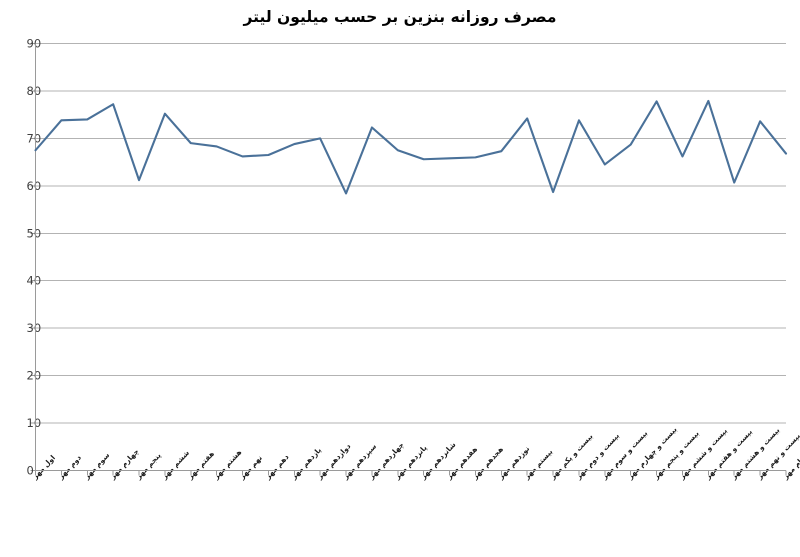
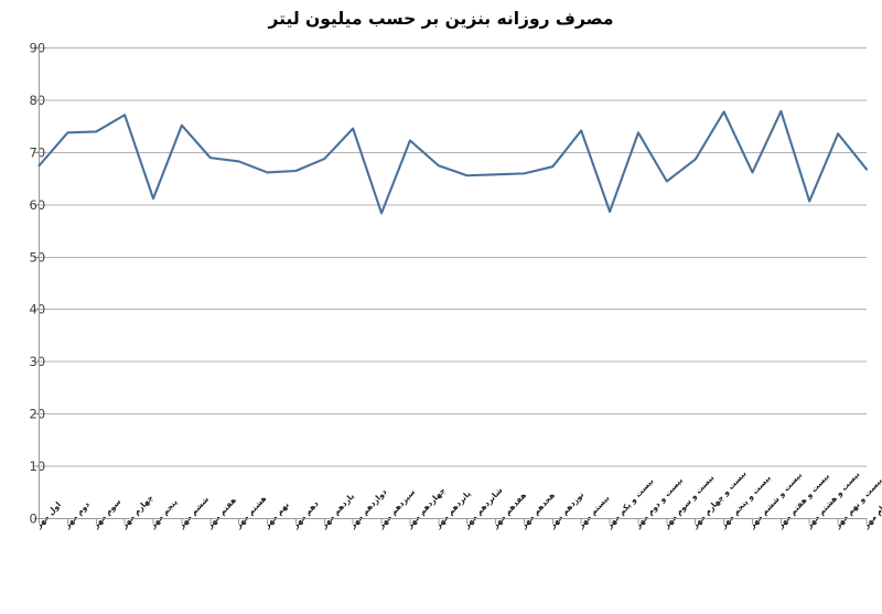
دوازدهم مهر: 70 -> 75
